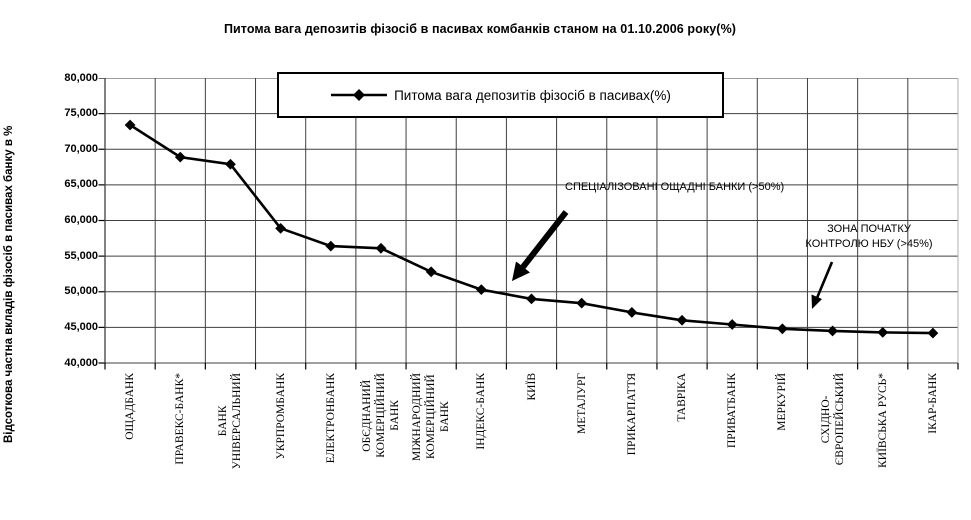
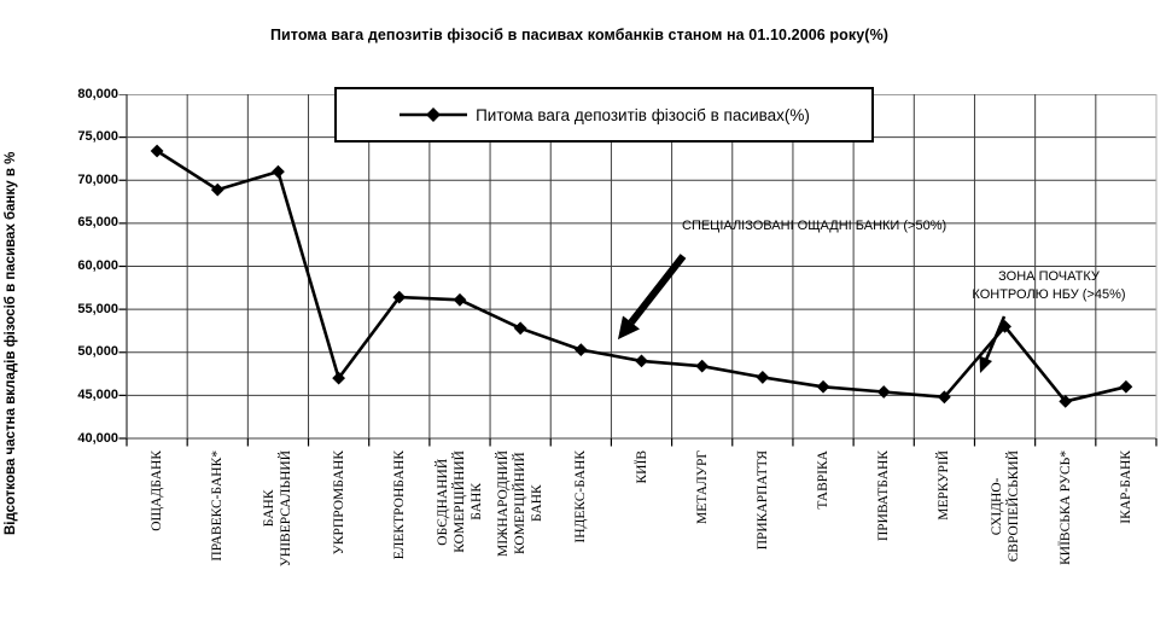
БАНК УНІВЕРСАЛЬНИЙ: 68000 -> 71000
УКРПРОМБАНК: 59000 -> 47000
СХІДНО-ЄВРОПЕЙСЬКИЙ: 44000 -> 53000
ІКАР-БАНК: 44000 -> 46000
